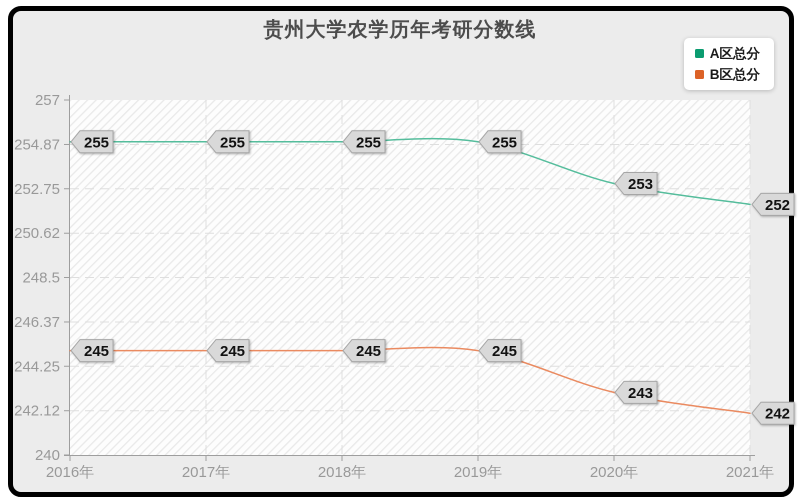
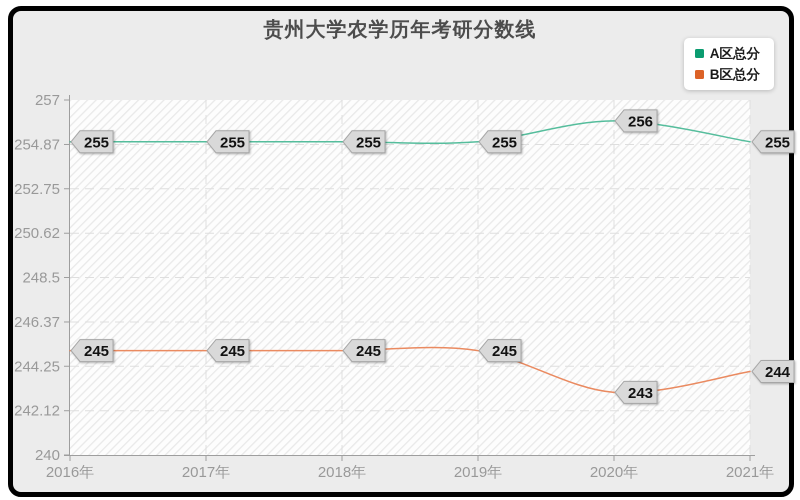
A区总分/2020年: 253 -> 256
A区总分/2021年: 252 -> 255
B区总分/2021年: 242 -> 244
